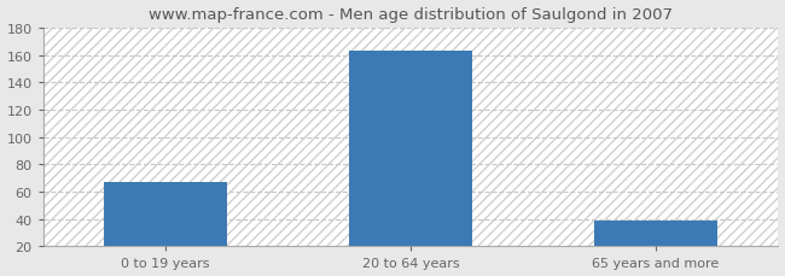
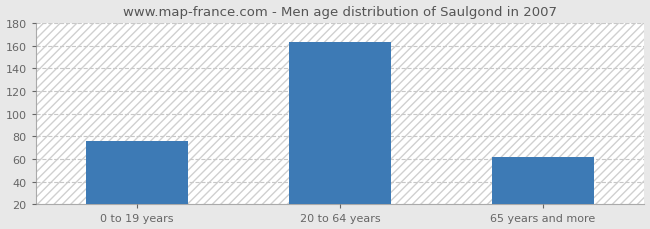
0 to 19 years: 67 -> 76
65 years and more: 39 -> 62
